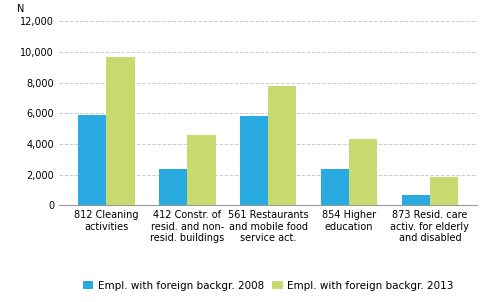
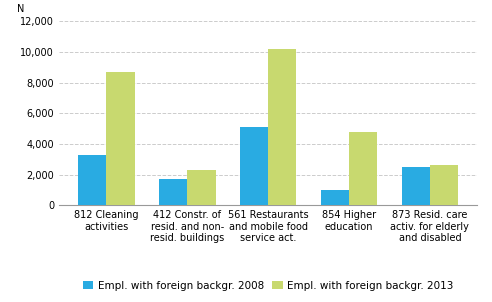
Empl. with foreign backgr. 2008/812 Cleaning activities: 5,900 -> 3,300
Empl. with foreign backgr. 2013/812 Cleaning activities: 9,600 -> 8,700
Empl. with foreign backgr. 2008/412 Constr. of resid. and non- resid. buildings: 2,400 -> 1,700
Empl. with foreign backgr. 2013/412 Constr. of resid. and non- resid. buildings: 4,600 -> 2,300
Empl. with foreign backgr. 2008/561 Restaurants and mobile food service act.: 5,800 -> 5,100
Empl. with foreign backgr. 2013/561 Restaurants and mobile food service act.: 7,800 -> 10,200
Empl. with foreign backgr. 2008/854 Higher education: 2,400 -> 1,000
Empl. with foreign backgr. 2013/854 Higher education: 4,400 -> 4,800
Empl. with foreign backgr. 2008/873 Resid. care activ. for elderly and disabled: 700 -> 2,500
Empl. with foreign backgr. 2013/873 Resid. care activ. for elderly and disabled: 1,800 -> 2,600
